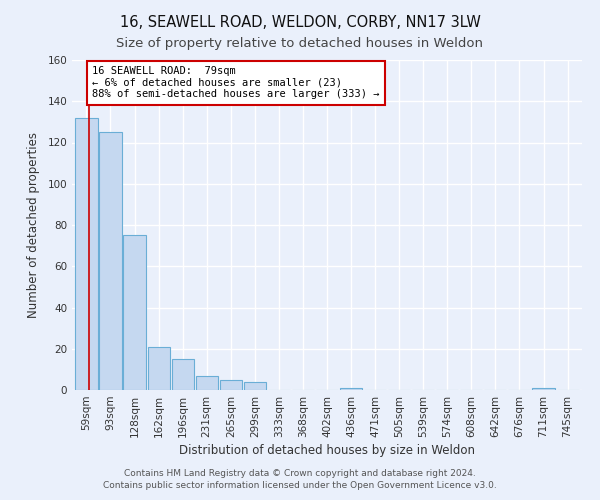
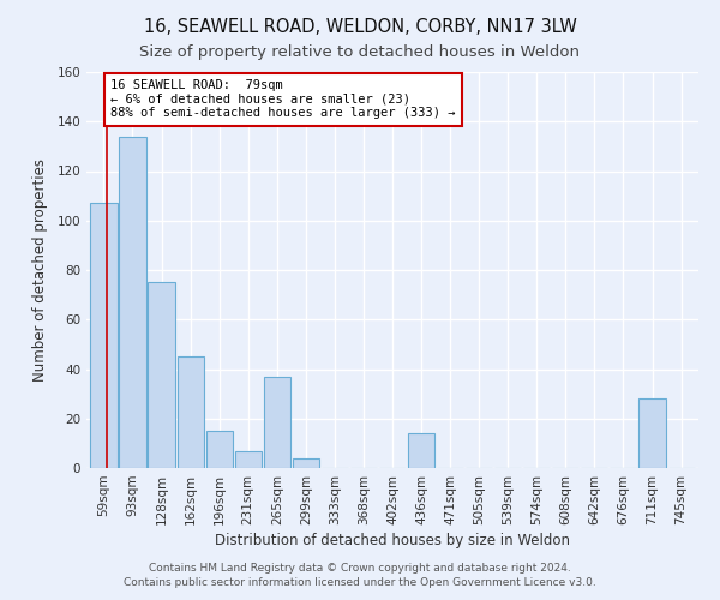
59sqm: 132 -> 107
93sqm: 125 -> 134
162sqm: 21 -> 45
265sqm: 5 -> 37
436sqm: 1 -> 14
711sqm: 1 -> 28
